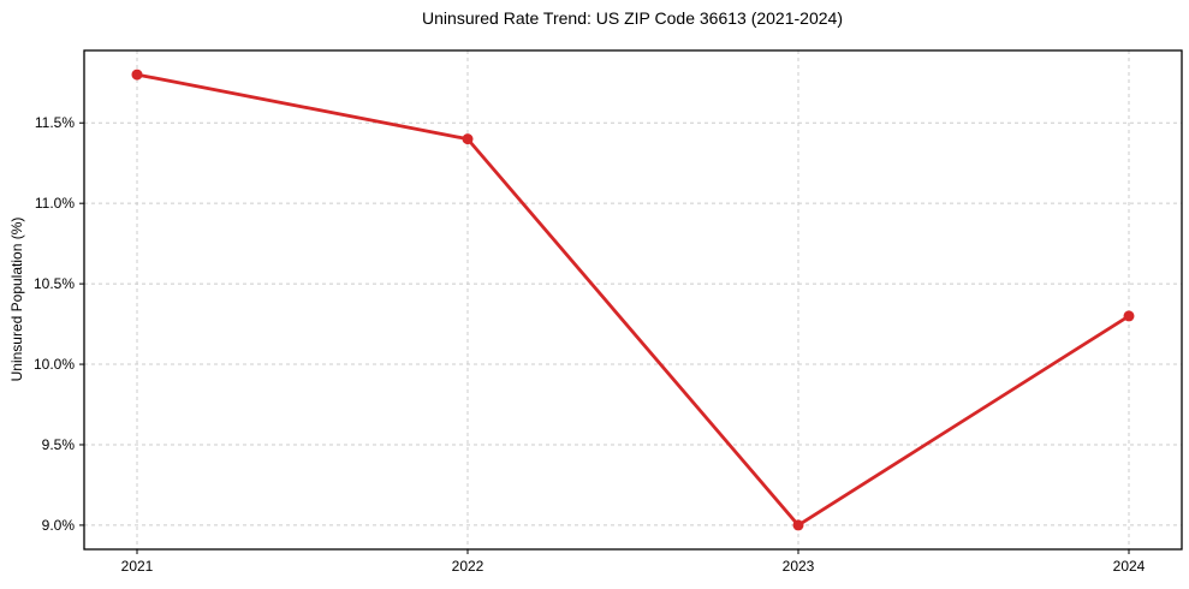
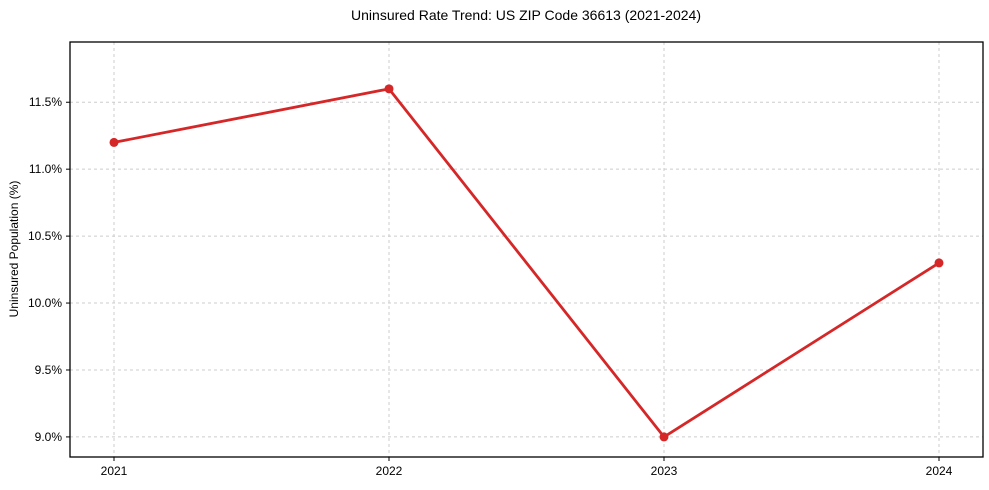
2021: 11.8% -> 11.2%
2022: 11.4% -> 11.6%
